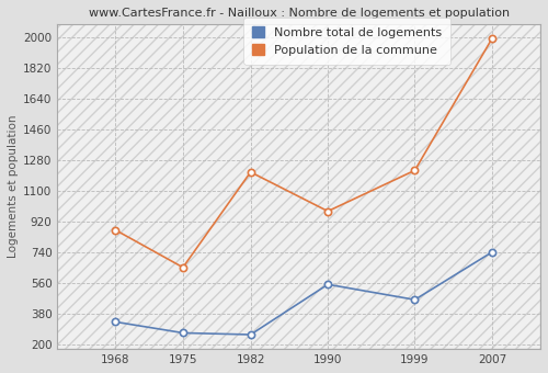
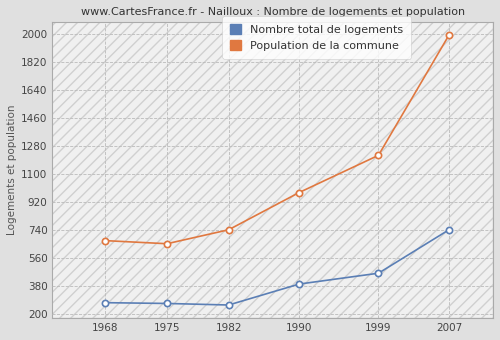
Nombre total de logements/1968: 330 -> 270
Population de la commune/1968: 870 -> 670
Population de la commune/1982: 1210 -> 740
Nombre total de logements/1990: 550 -> 390
